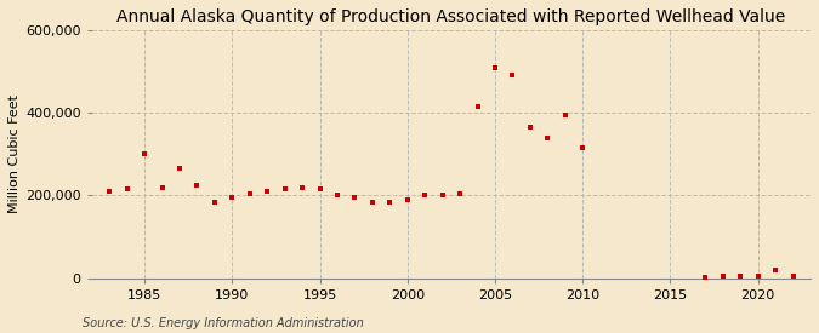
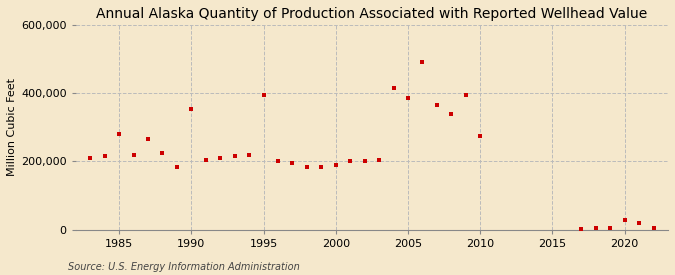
1985: 300,000 -> 280,000
1990: 195,000 -> 355,000
1995: 215,000 -> 395,000
2005: 510,000 -> 385,000
2010: 315,000 -> 275,000
2020: 6,000 -> 30,000
